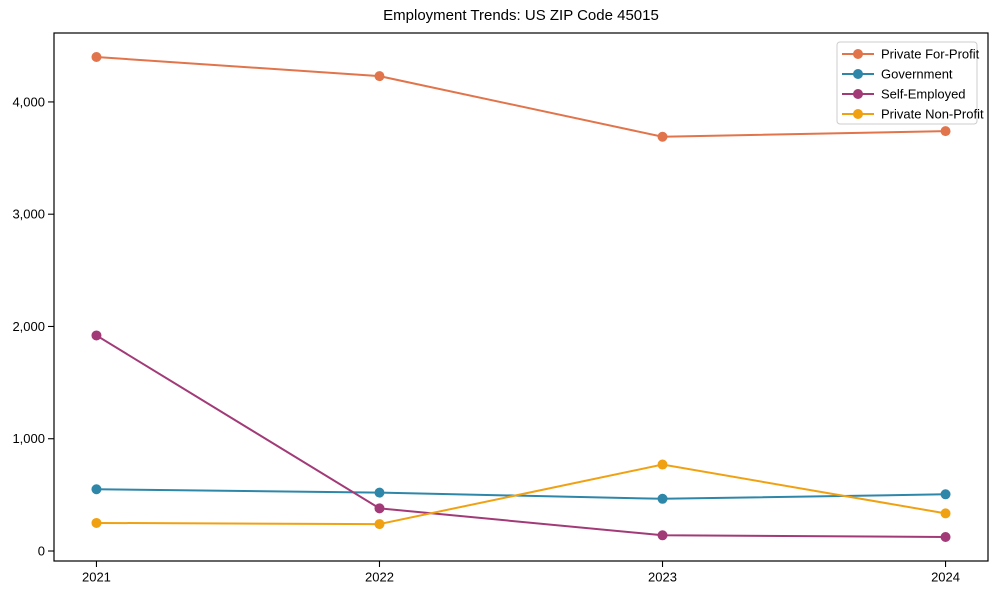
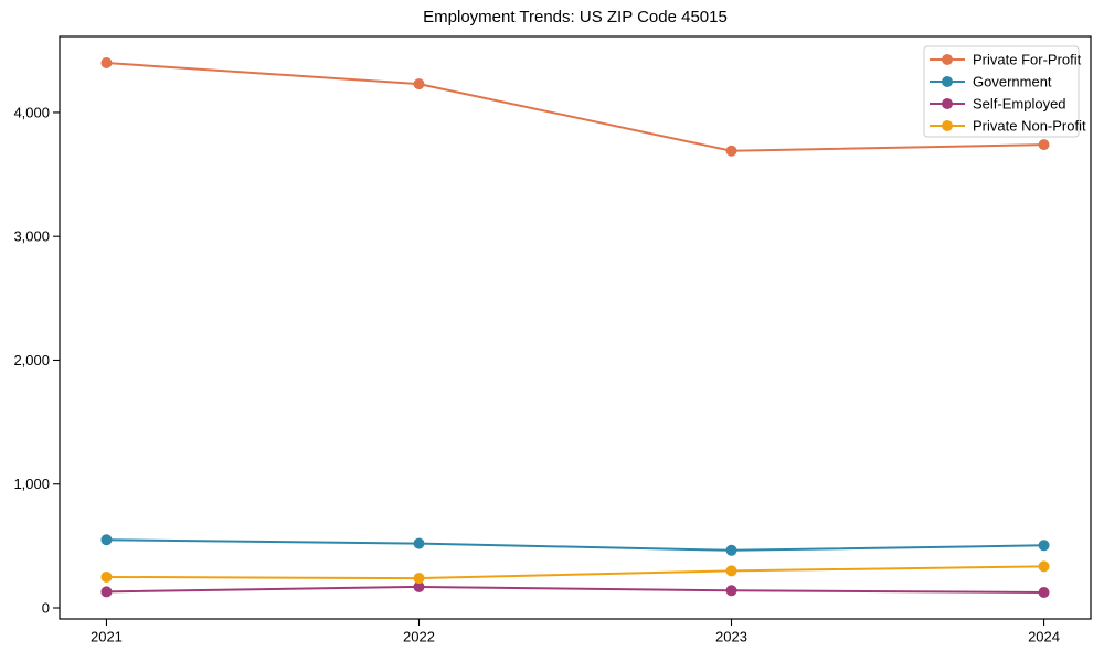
Self-Employed/2021: 1920 -> 130
Self-Employed/2022: 380 -> 170
Private Non-Profit/2023: 770 -> 300
